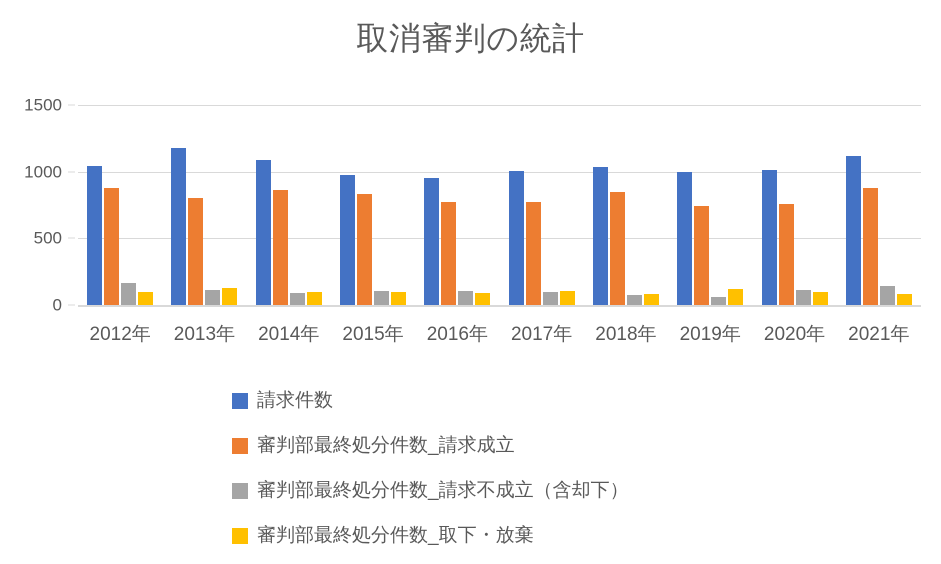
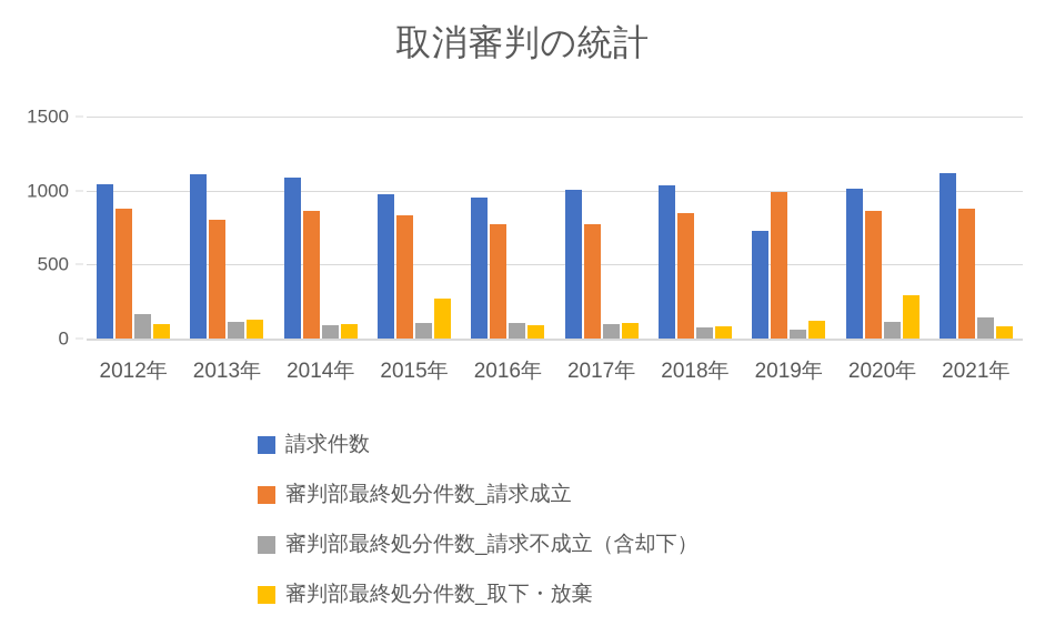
請求件数/2013年: 1180 -> 1110
審判部最終処分件数_取下・放棄/2015年: 100 -> 270
請求件数/2019年: 1000 -> 730
審判部最終処分件数_請求成立/2019年: 740 -> 990
審判部最終処分件数_請求成立/2020年: 760 -> 860
審判部最終処分件数_取下・放棄/2020年: 100 -> 290
